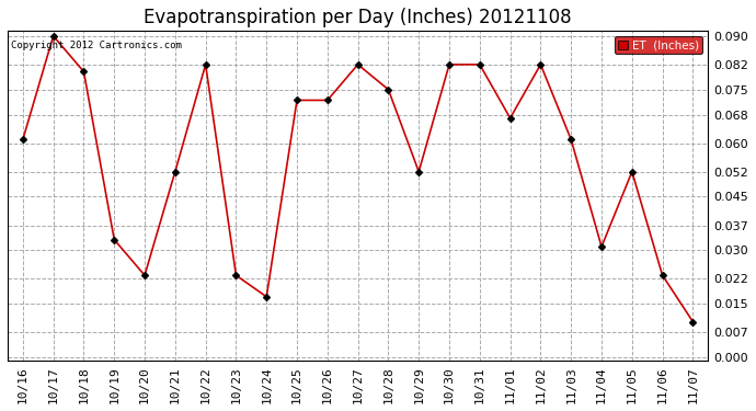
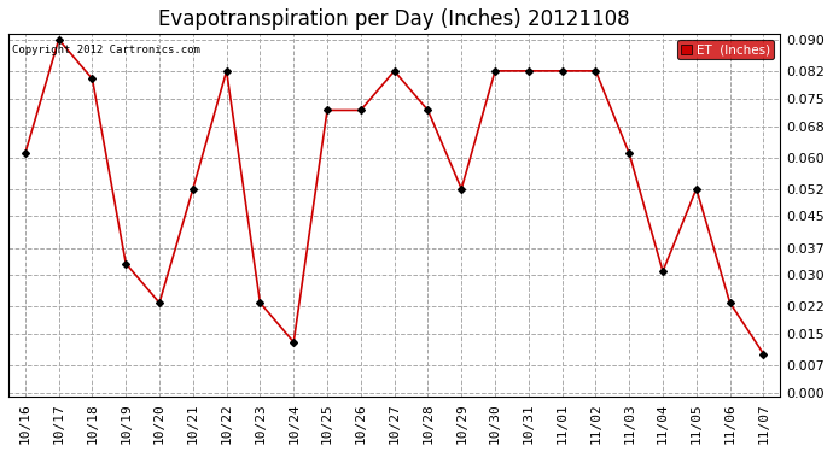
10/24: 0.017 -> 0.013
10/28: 0.075 -> 0.072
11/01: 0.067 -> 0.082
